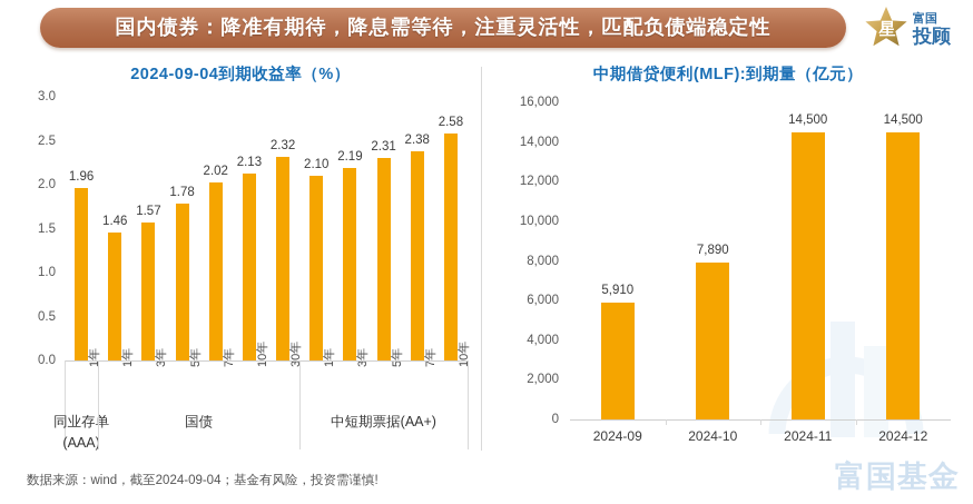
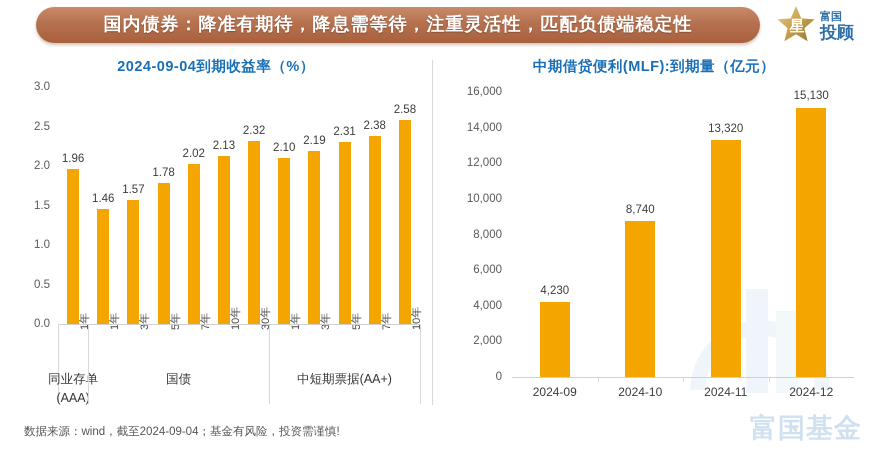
中期借贷便利(MLF):到期量（亿元）/2024-09: 5,910 -> 4,230
中期借贷便利(MLF):到期量（亿元）/2024-10: 7,890 -> 8,740
中期借贷便利(MLF):到期量（亿元）/2024-11: 14,500 -> 13,320
中期借贷便利(MLF):到期量（亿元）/2024-12: 14,500 -> 15,130
